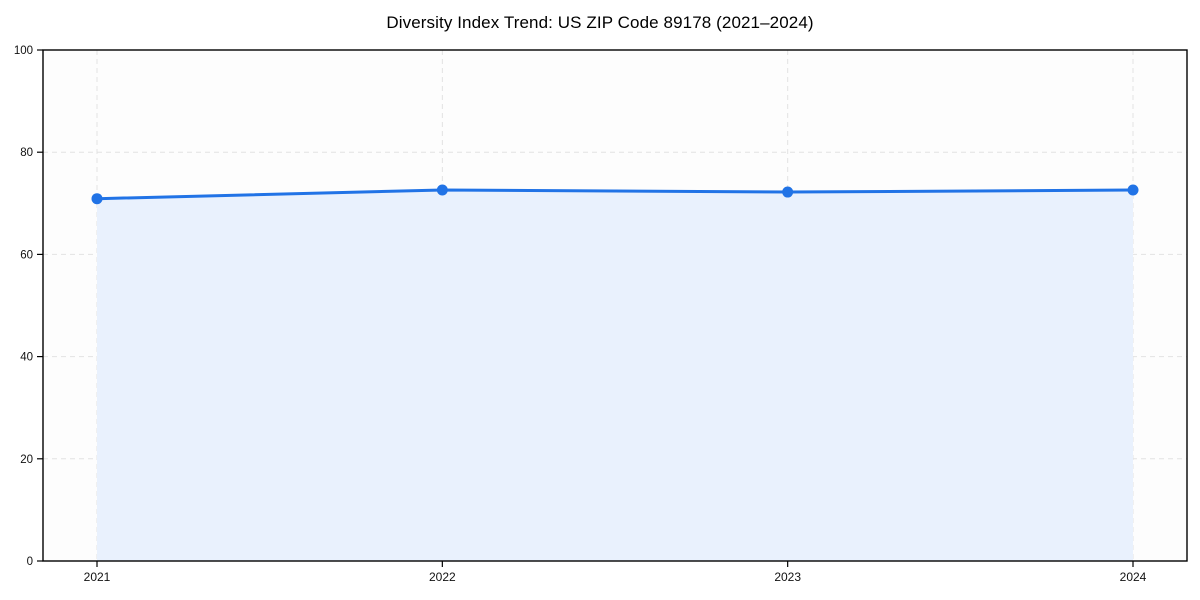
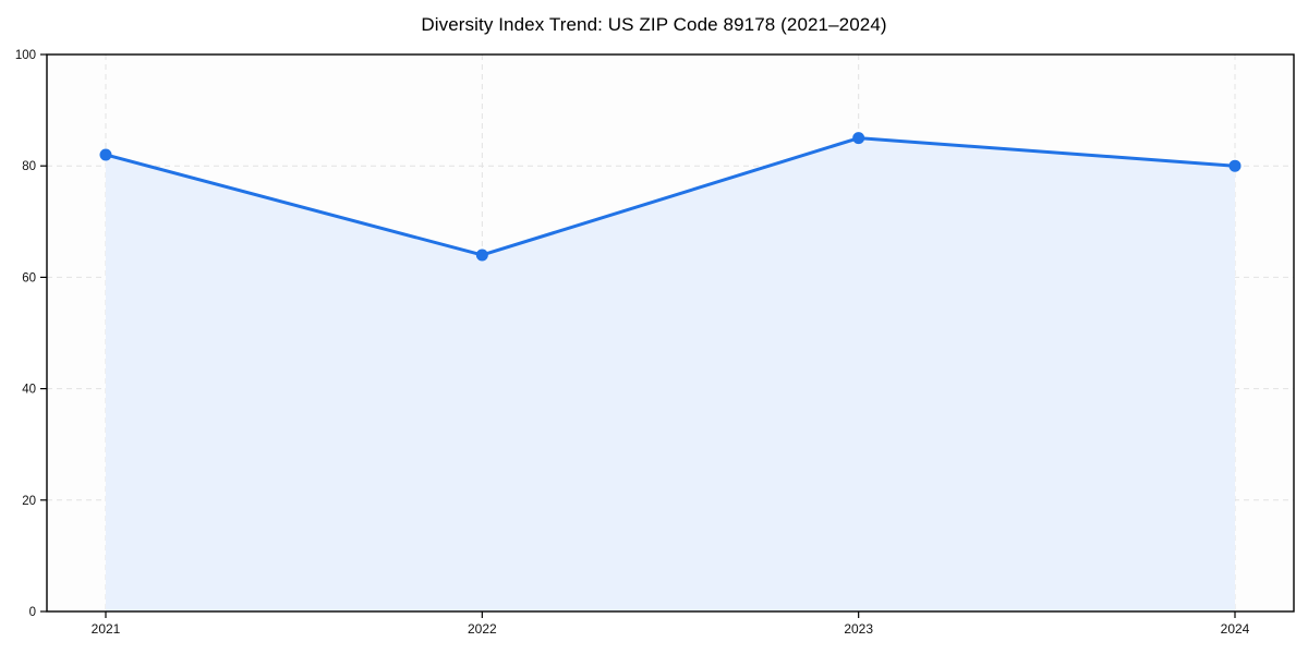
2021: 71 -> 82
2022: 73 -> 64
2023: 72 -> 85
2024: 73 -> 80
